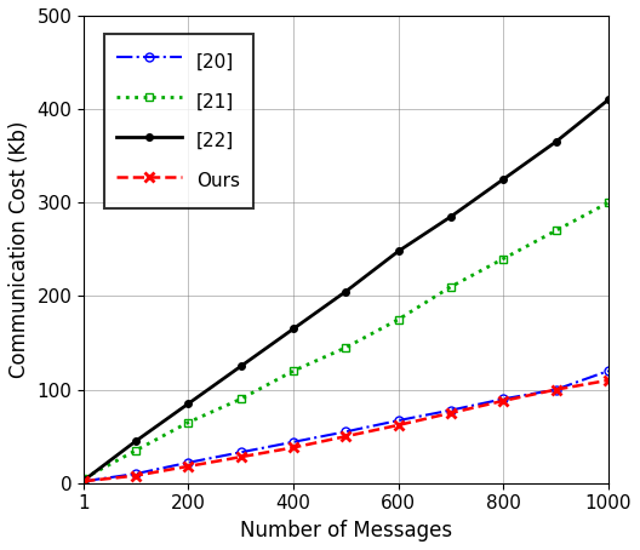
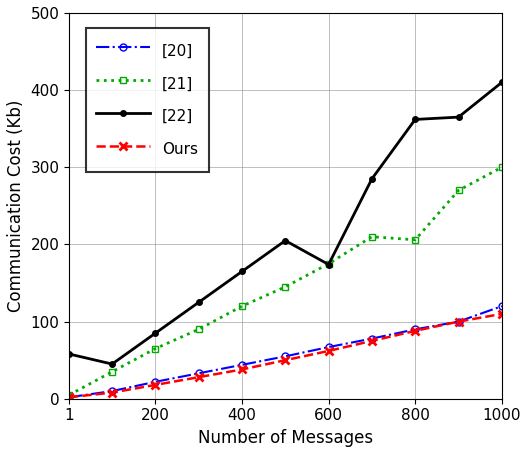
[22]/1: 3 -> 58
[22]/600: 248 -> 174
[21]/800: 240 -> 206
[22]/800: 325 -> 362
